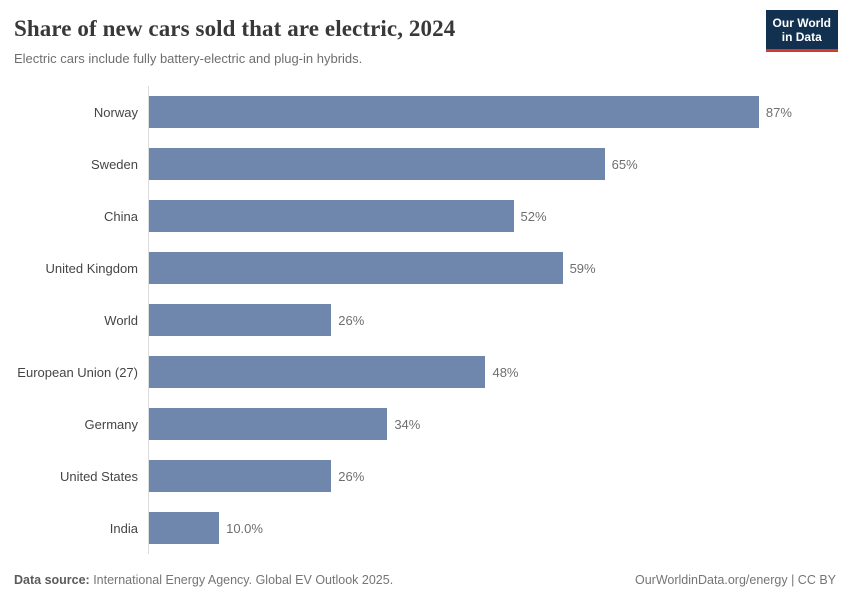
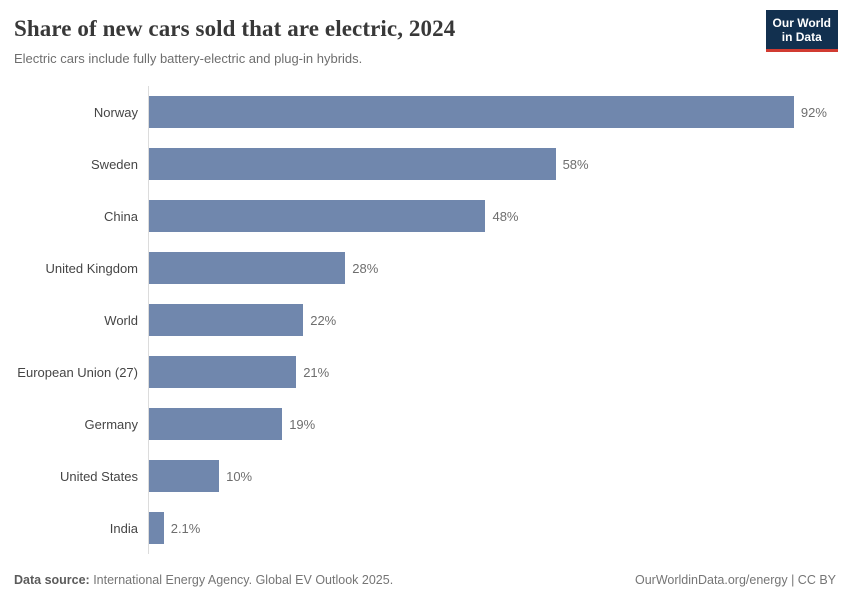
Norway: 87% -> 92%
Sweden: 65% -> 58%
China: 52% -> 48%
United Kingdom: 59% -> 28%
World: 26% -> 22%
European Union (27): 48% -> 21%
Germany: 34% -> 19%
United States: 26% -> 10%
India: 10.0% -> 2.1%
